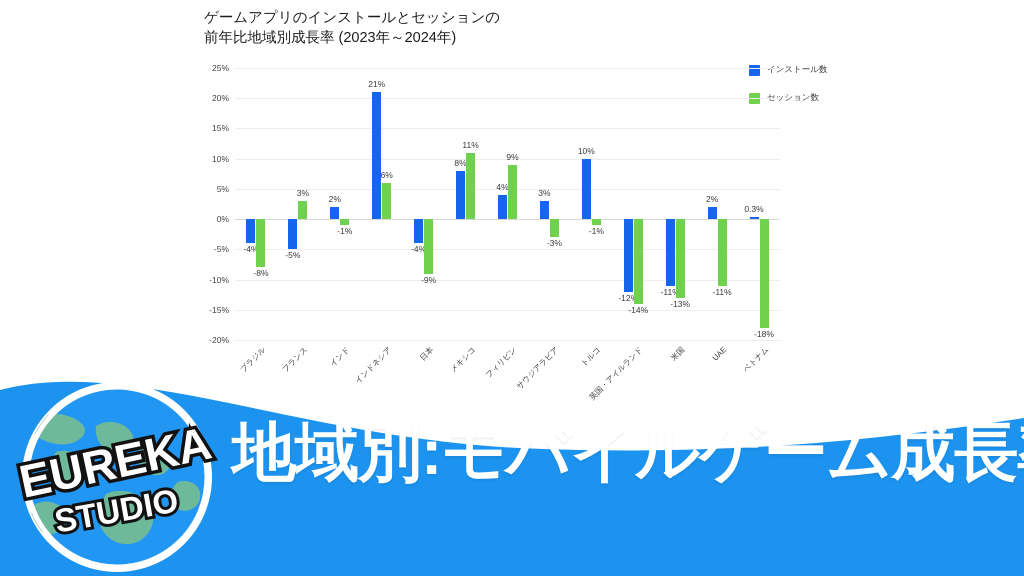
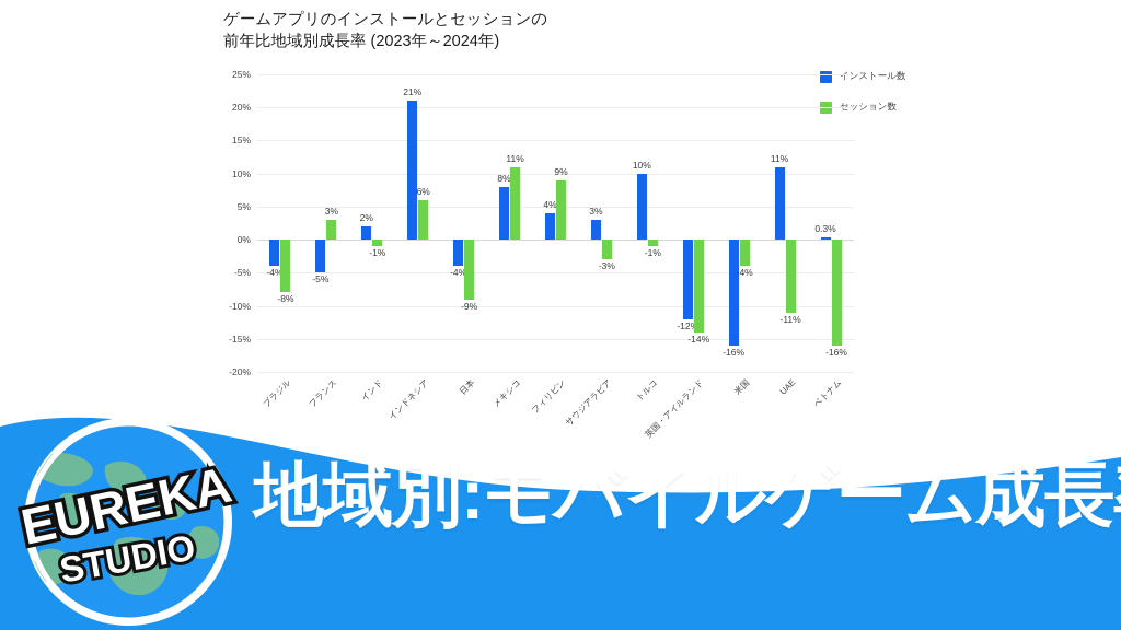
インストール数/米国: -11% -> -16%
セッション数/米国: -13% -> -4%
インストール数/UAE: 2% -> 11%
セッション数/ベトナム: -18% -> -16%
